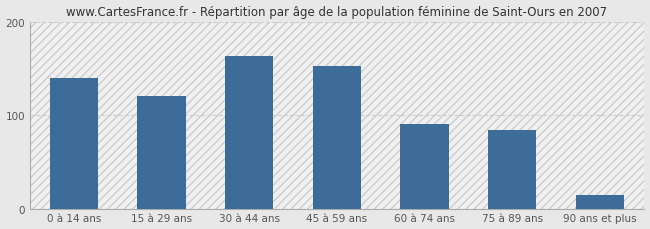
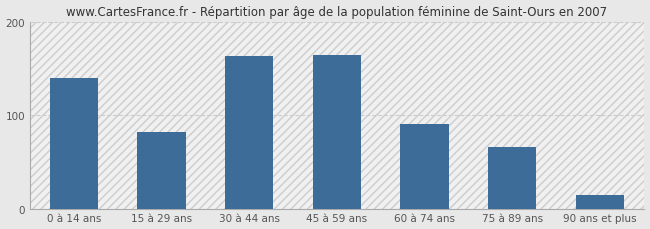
15 à 29 ans: 120 -> 82
45 à 59 ans: 152 -> 164
75 à 89 ans: 84 -> 66
